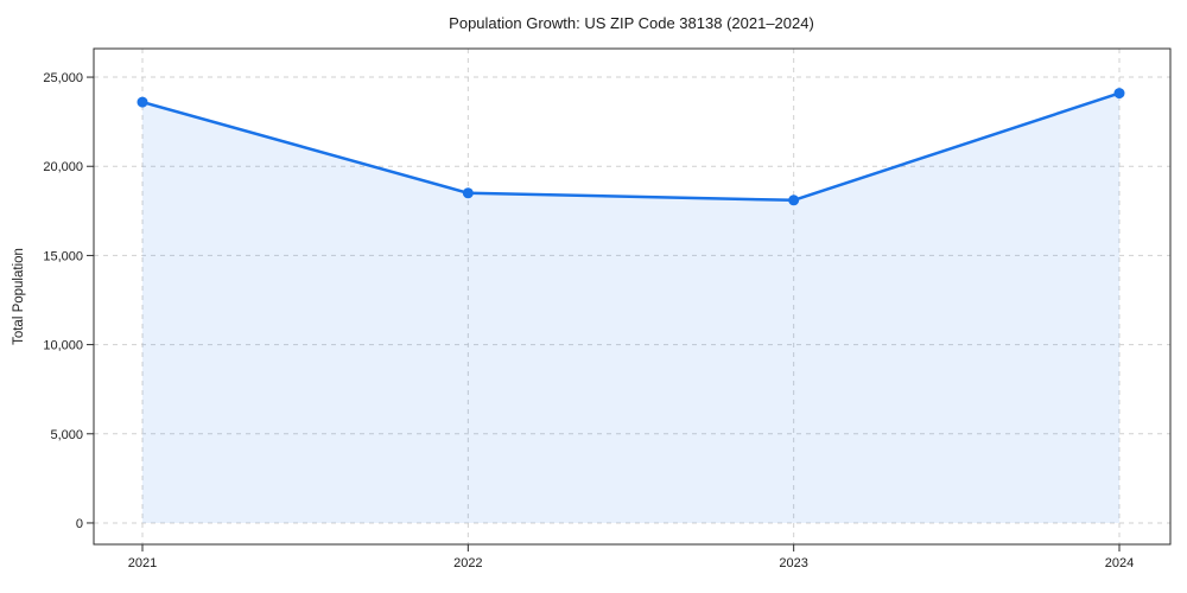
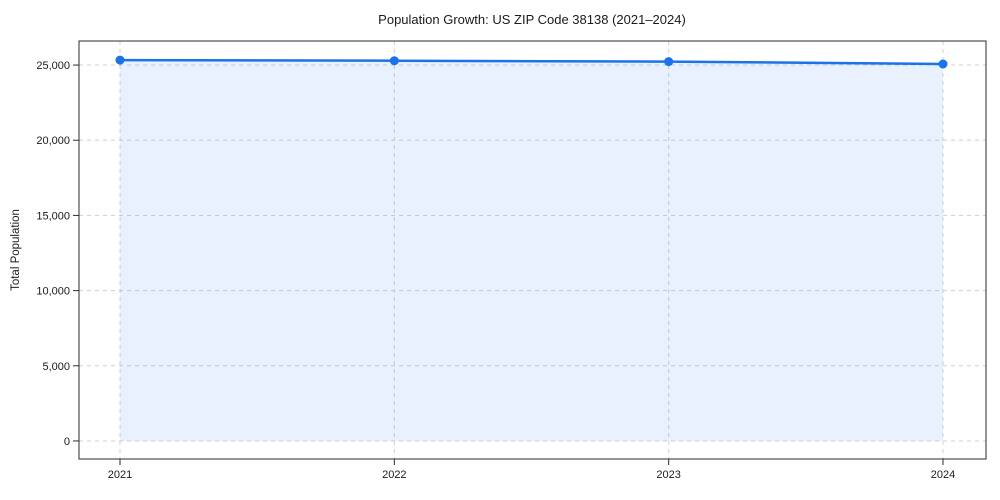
2021: 23600 -> 25300
2022: 18500 -> 25300
2023: 18100 -> 25200
2024: 24100 -> 25100
